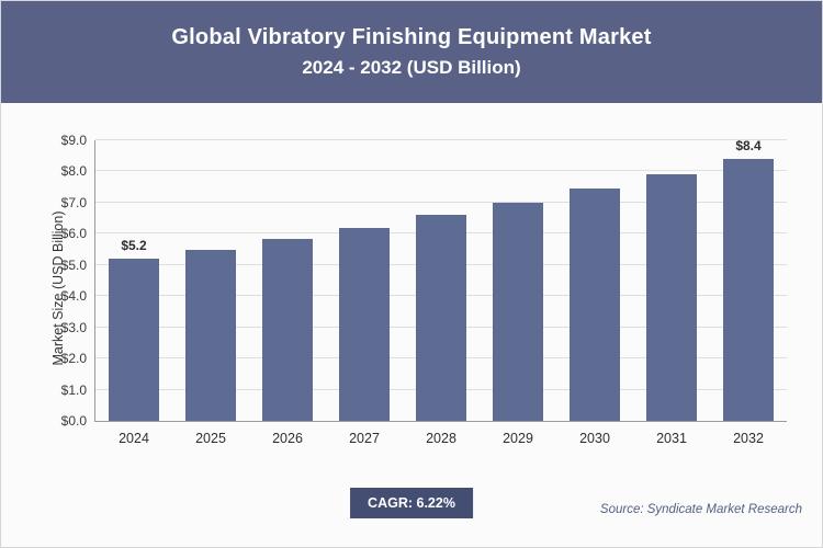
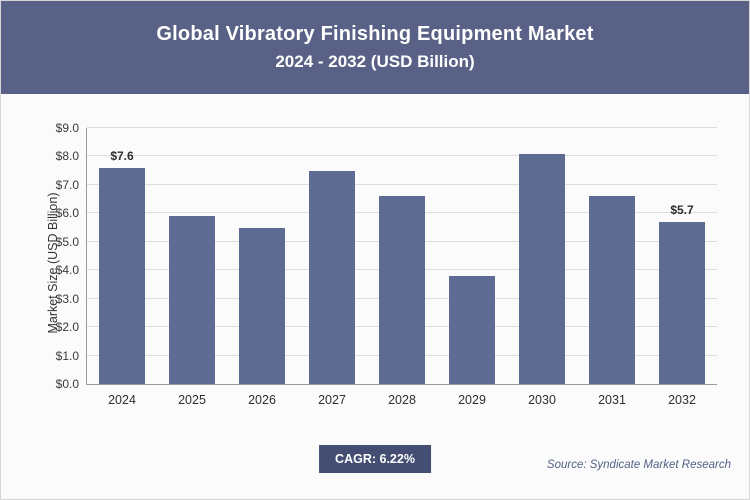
2024: $5.2 -> $7.6
2025: $5.5 -> $5.9
2026: $5.8 -> $5.5
2027: $6.2 -> $7.5
2029: $7.0 -> $3.8
2030: $7.5 -> $8.1
2031: $7.9 -> $6.6
2032: $8.4 -> $5.7
